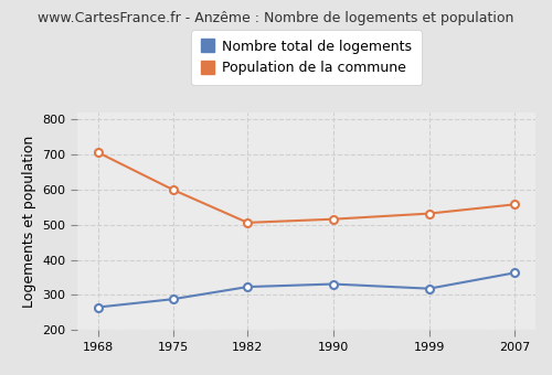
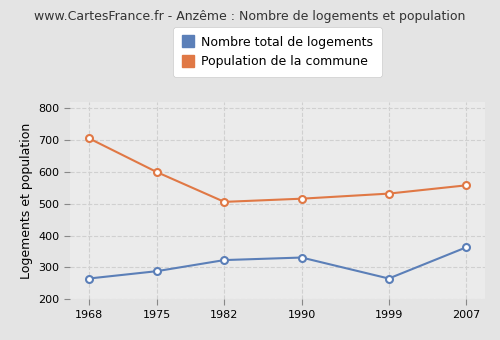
Nombre total de logements/1999: 318 -> 265
